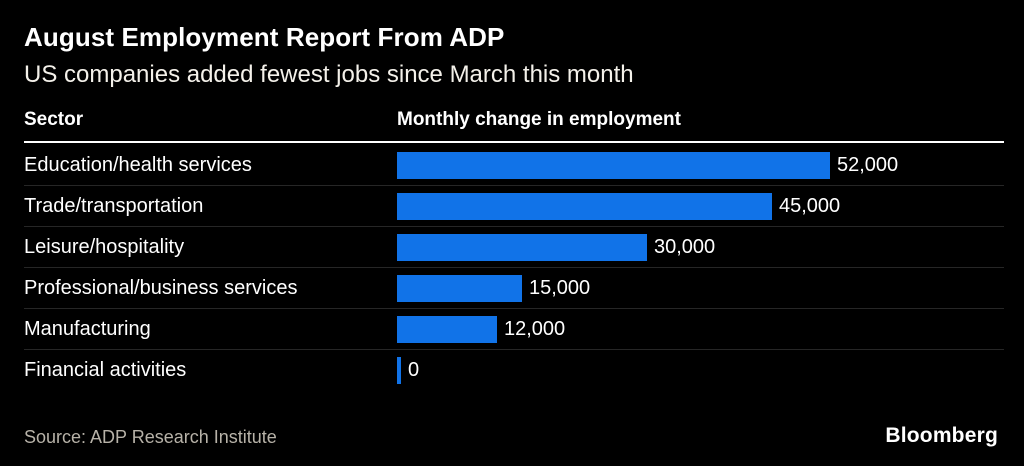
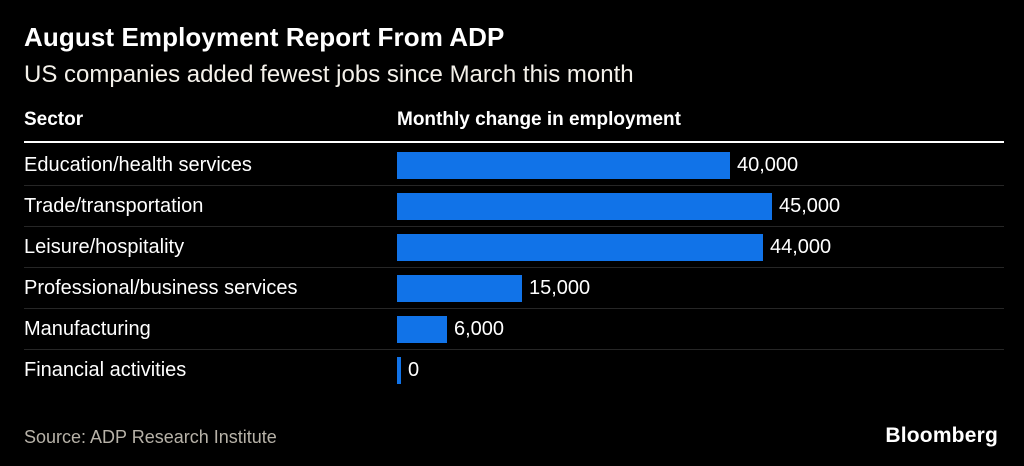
Education/health services: 52,000 -> 40,000
Leisure/hospitality: 30,000 -> 44,000
Manufacturing: 12,000 -> 6,000
